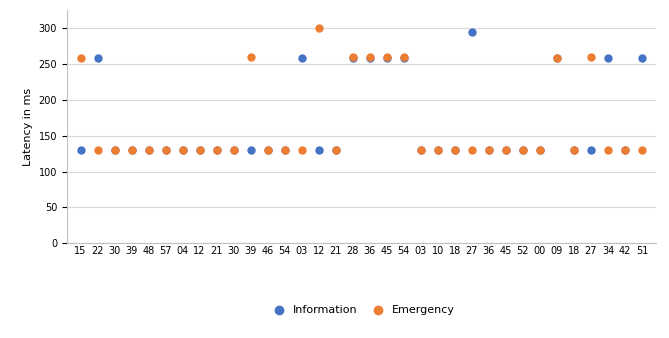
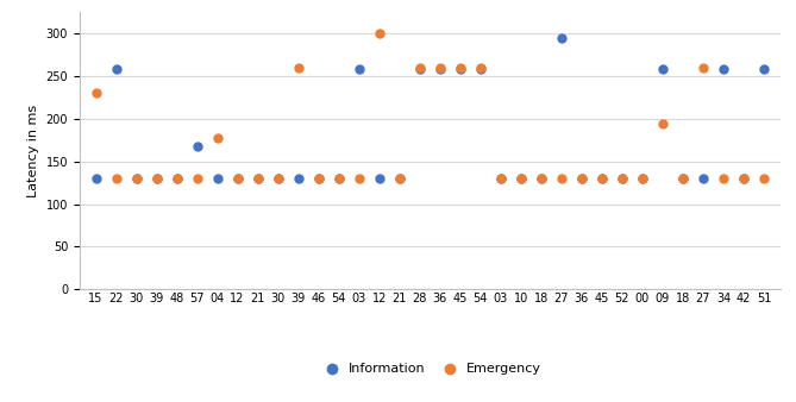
Emergency/15: 258 -> 230
Information/57: 130 -> 168
Emergency/04: 130 -> 178
Emergency/09: 258 -> 194
